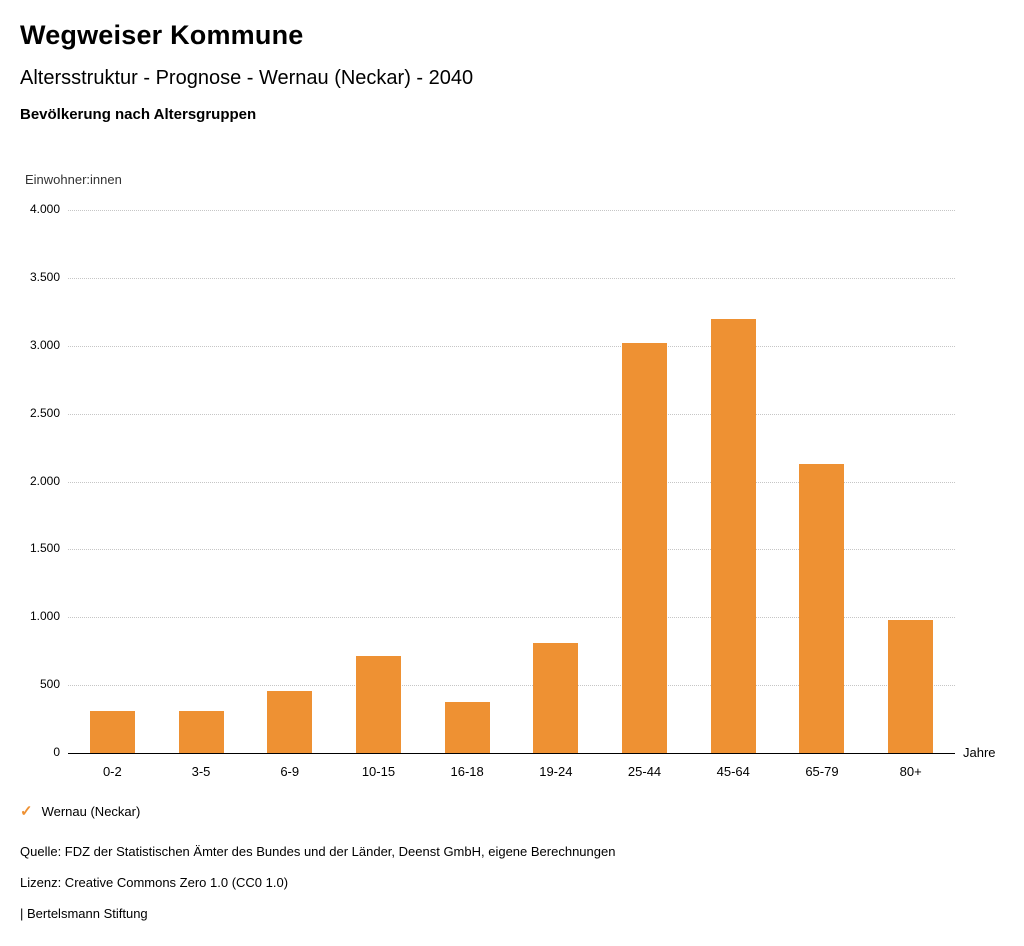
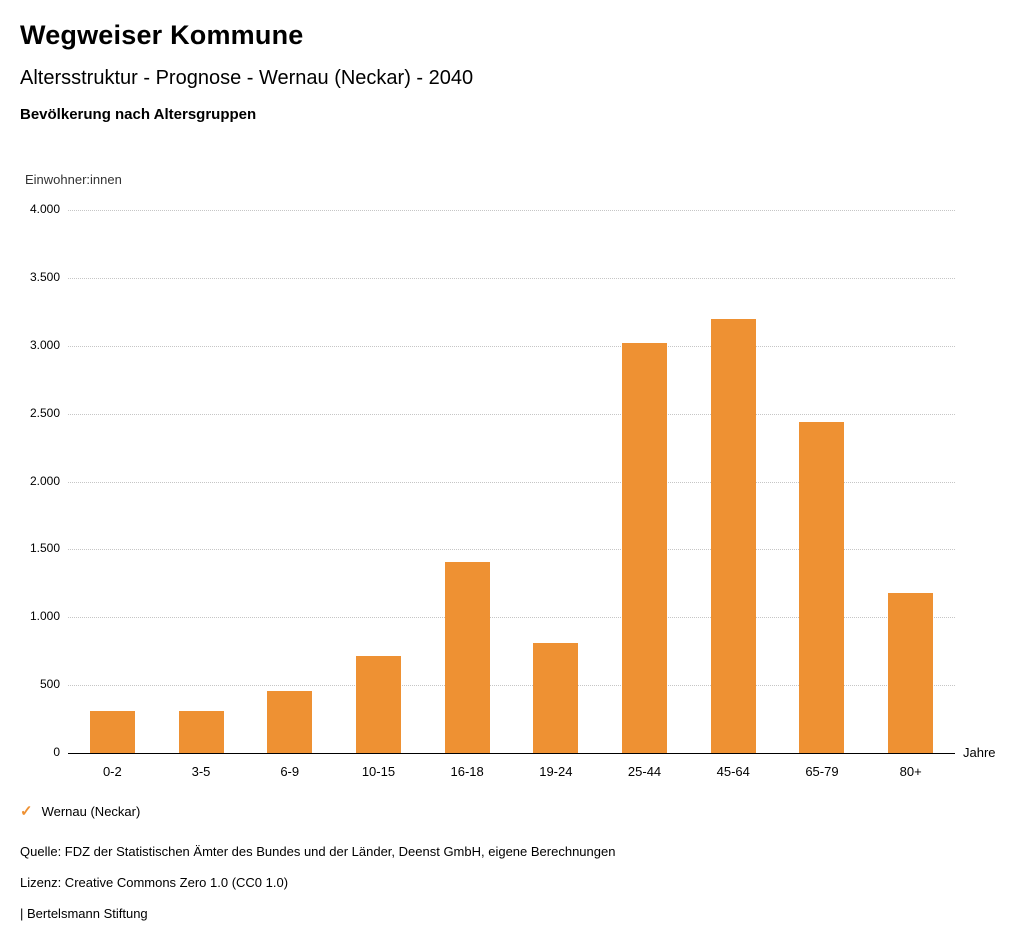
16-18: 380 -> 1410
65-79: 2130 -> 2440
80+: 980 -> 1180
